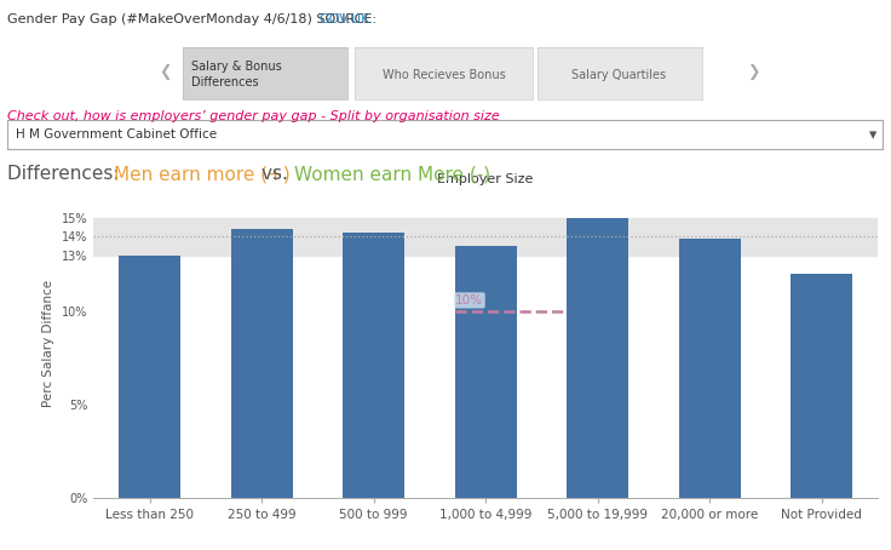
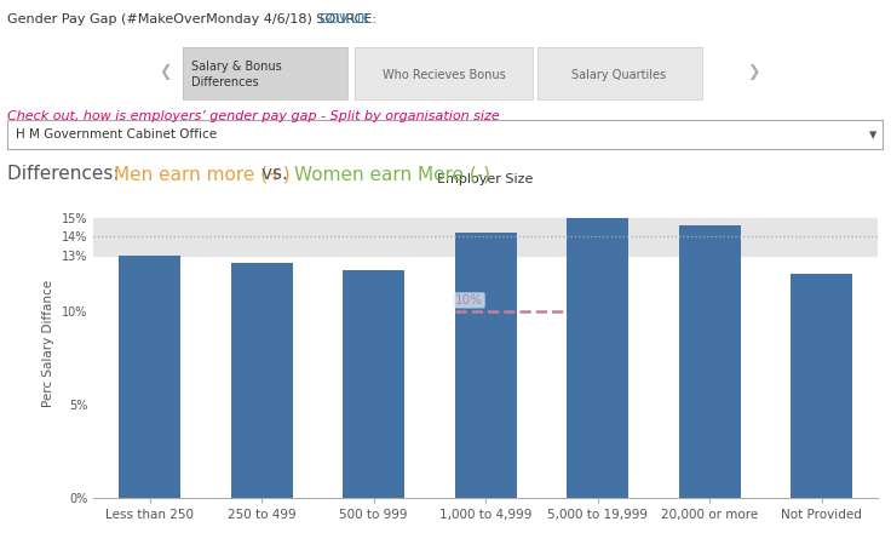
250 to 499: 14.4% -> 12.6%
500 to 999: 14.2% -> 12.2%
1,000 to 4,999: 13.5% -> 14.2%
20,000 or more: 13.9% -> 14.6%
